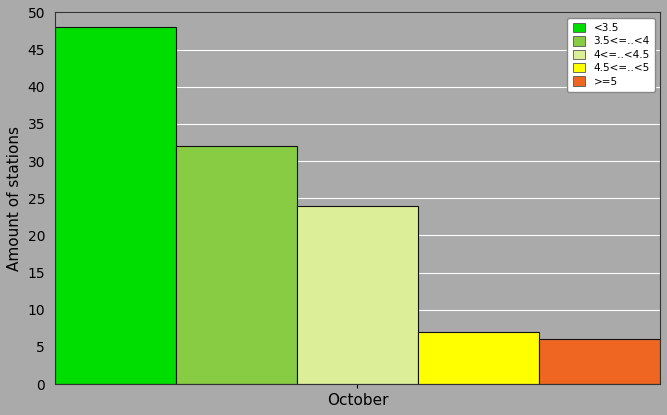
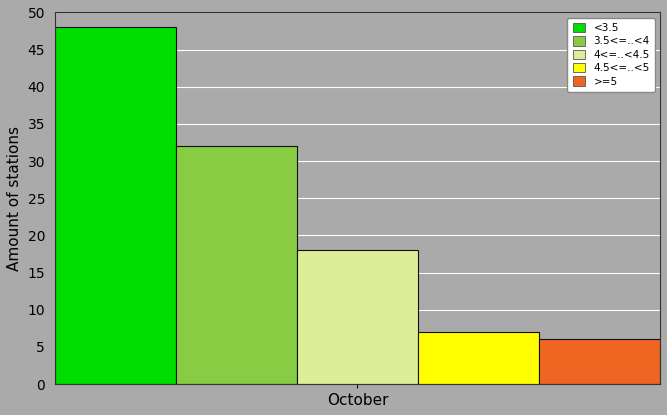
October: 24 -> 18
